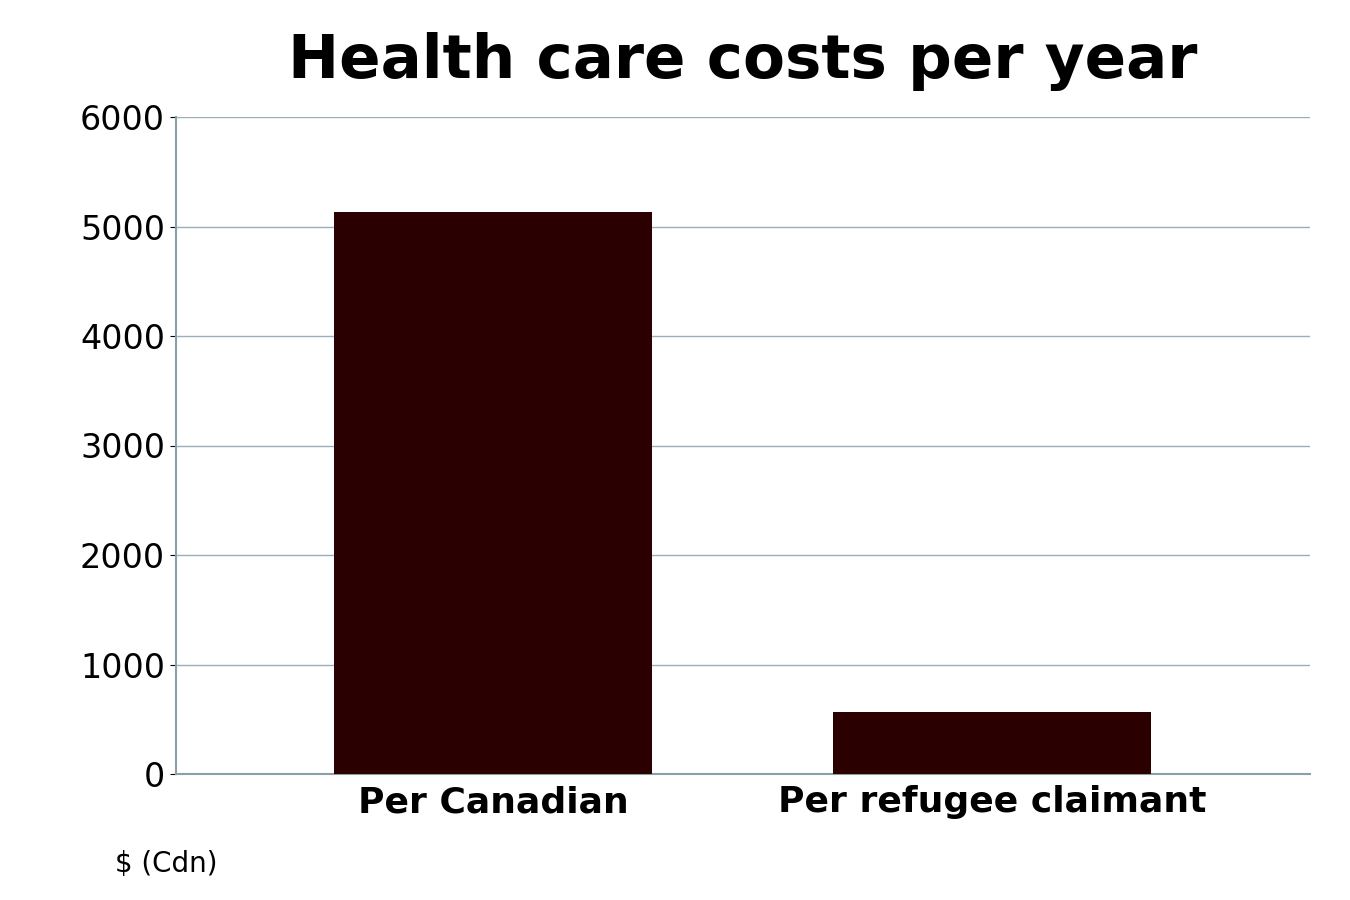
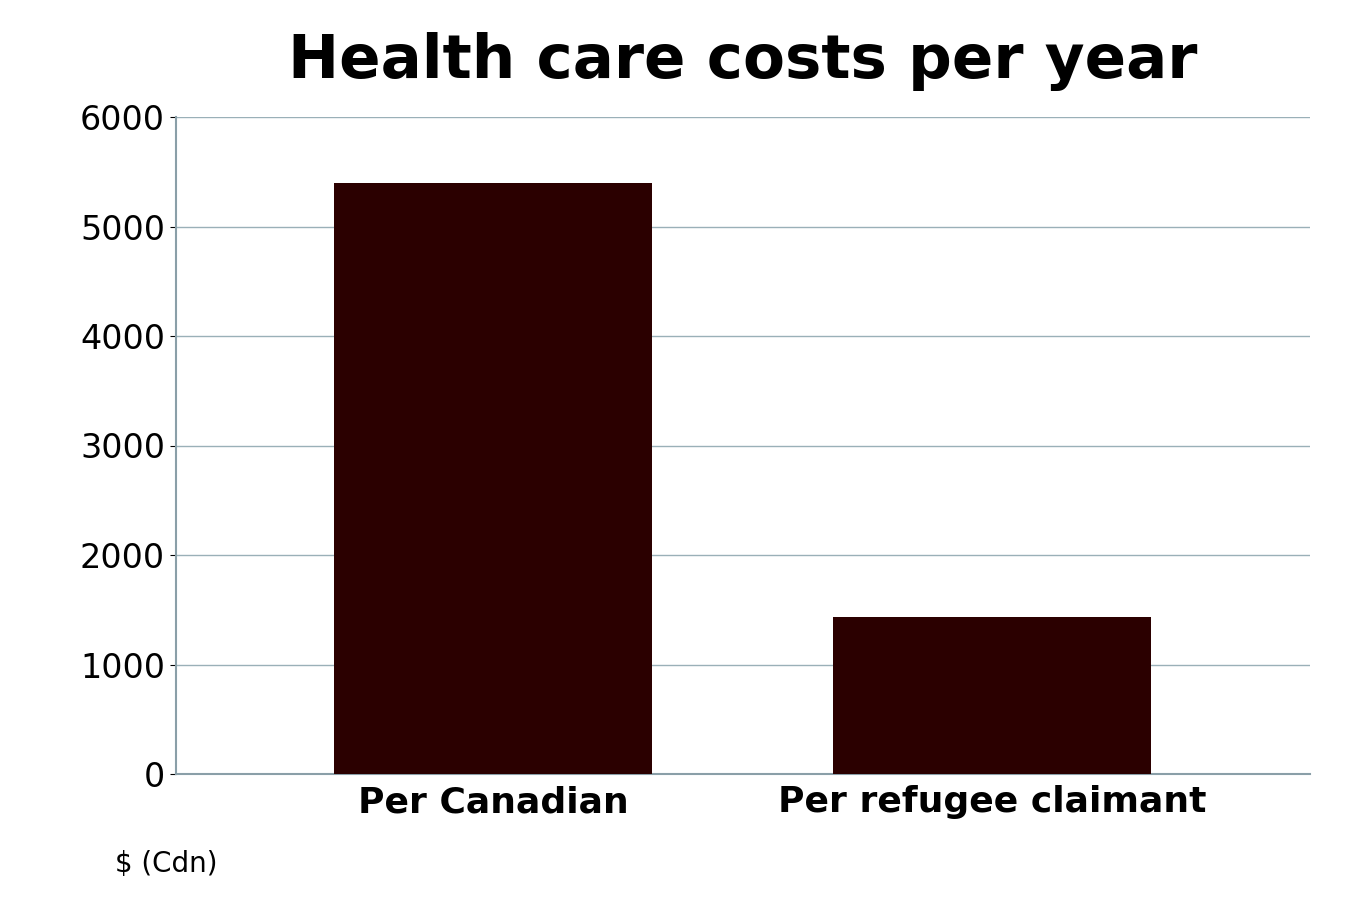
Per Canadian: 5130 -> 5400
Per refugee claimant: 570 -> 1430
